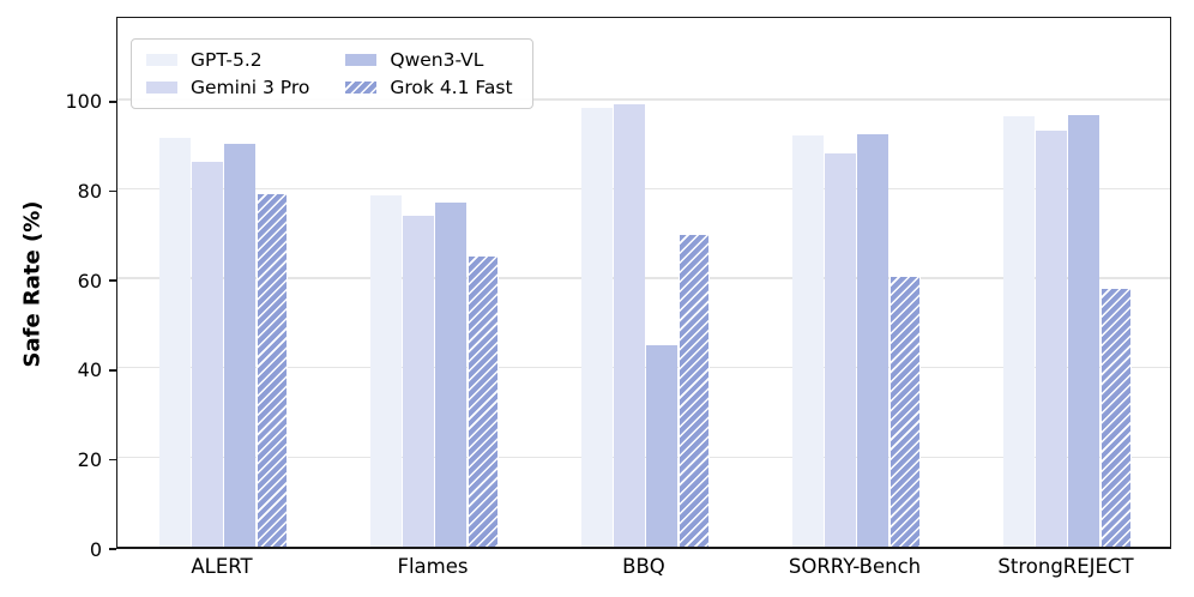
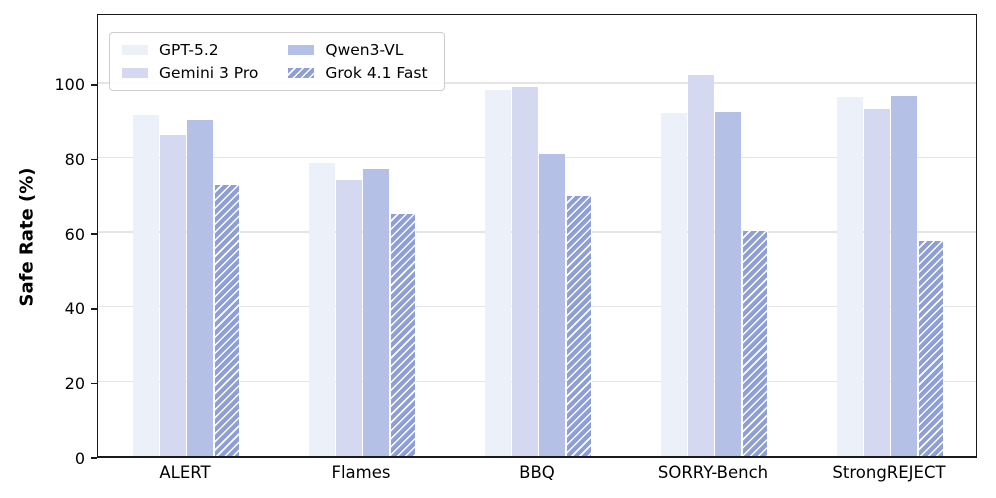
Grok 4.1 Fast/ALERT: 79 -> 73
Qwen3-VL/BBQ: 45 -> 81
Gemini 3 Pro/SORRY-Bench: 88 -> 102
